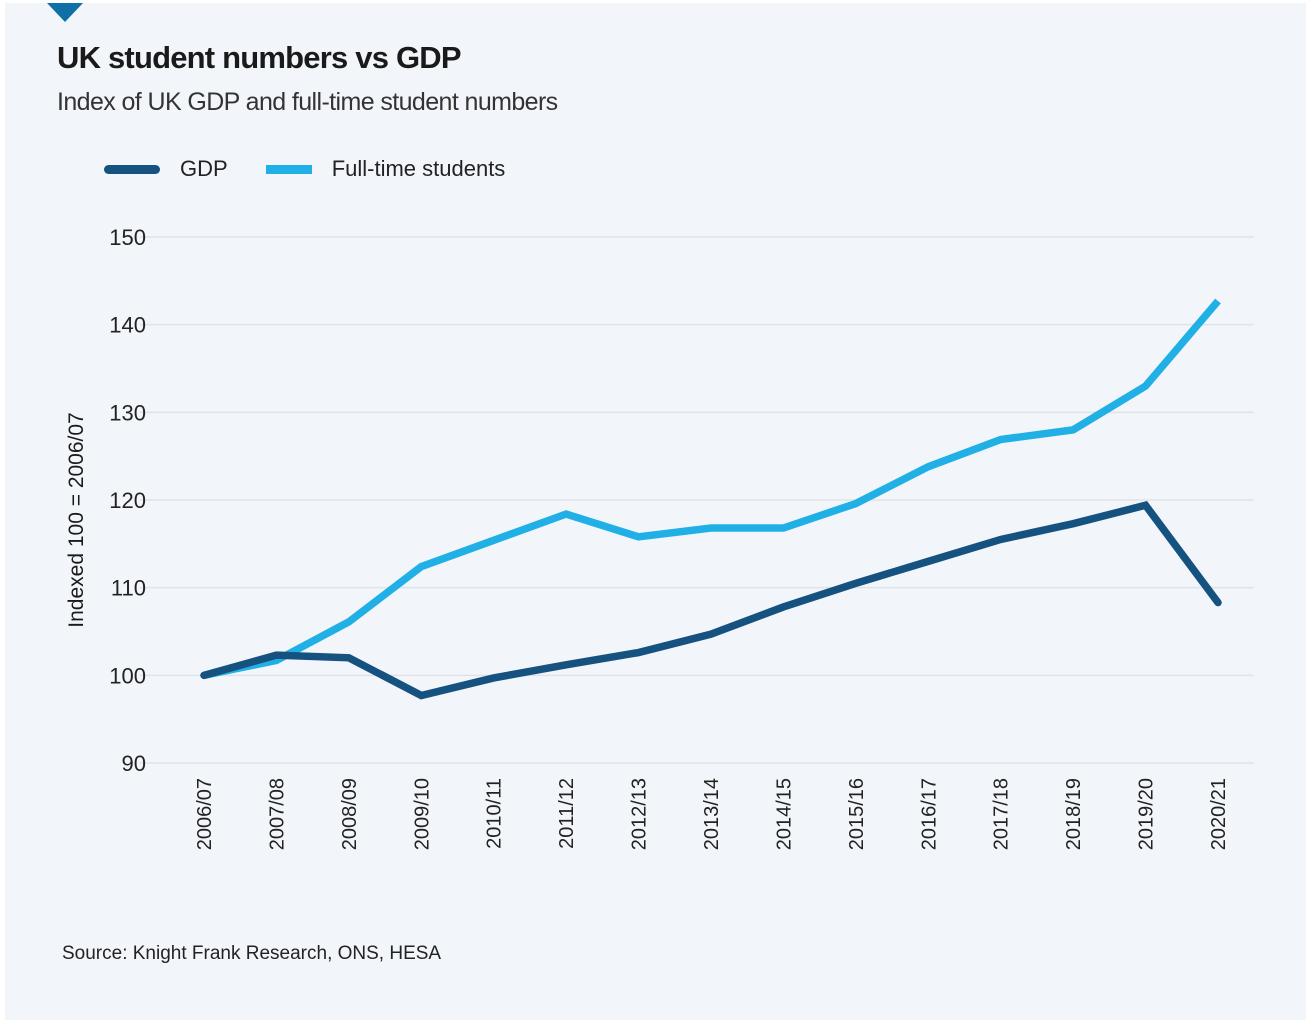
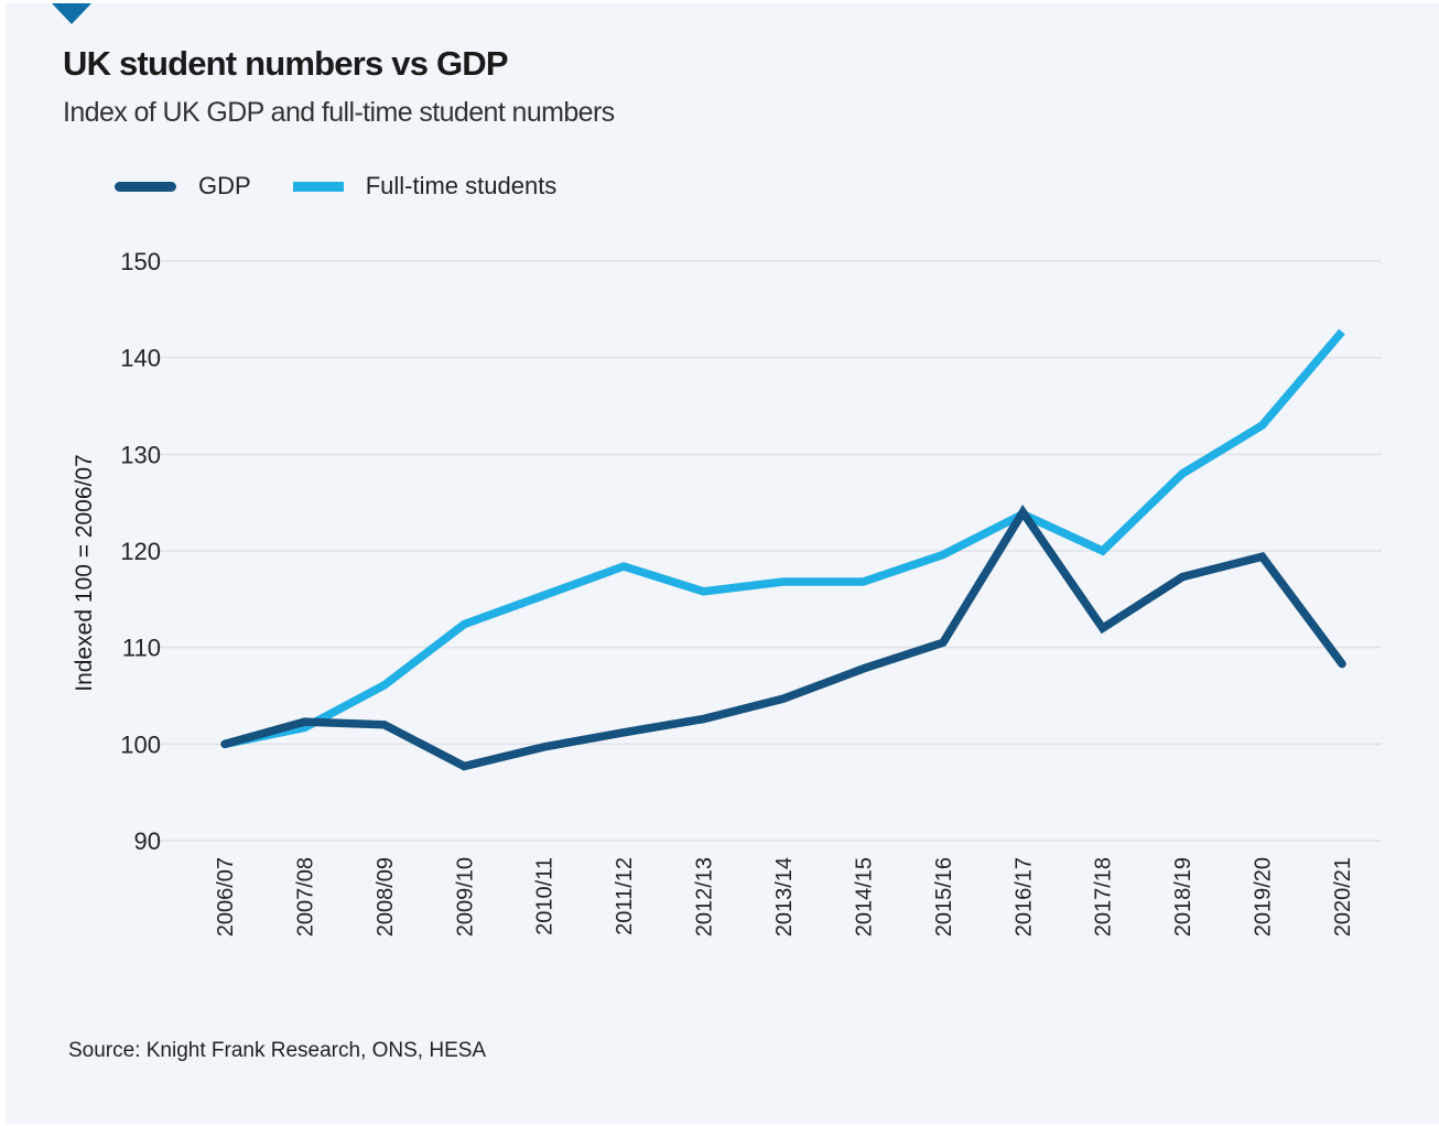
GDP/2016/17: 113 -> 124
GDP/2017/18: 116 -> 112
Full-time students/2017/18: 127 -> 120
